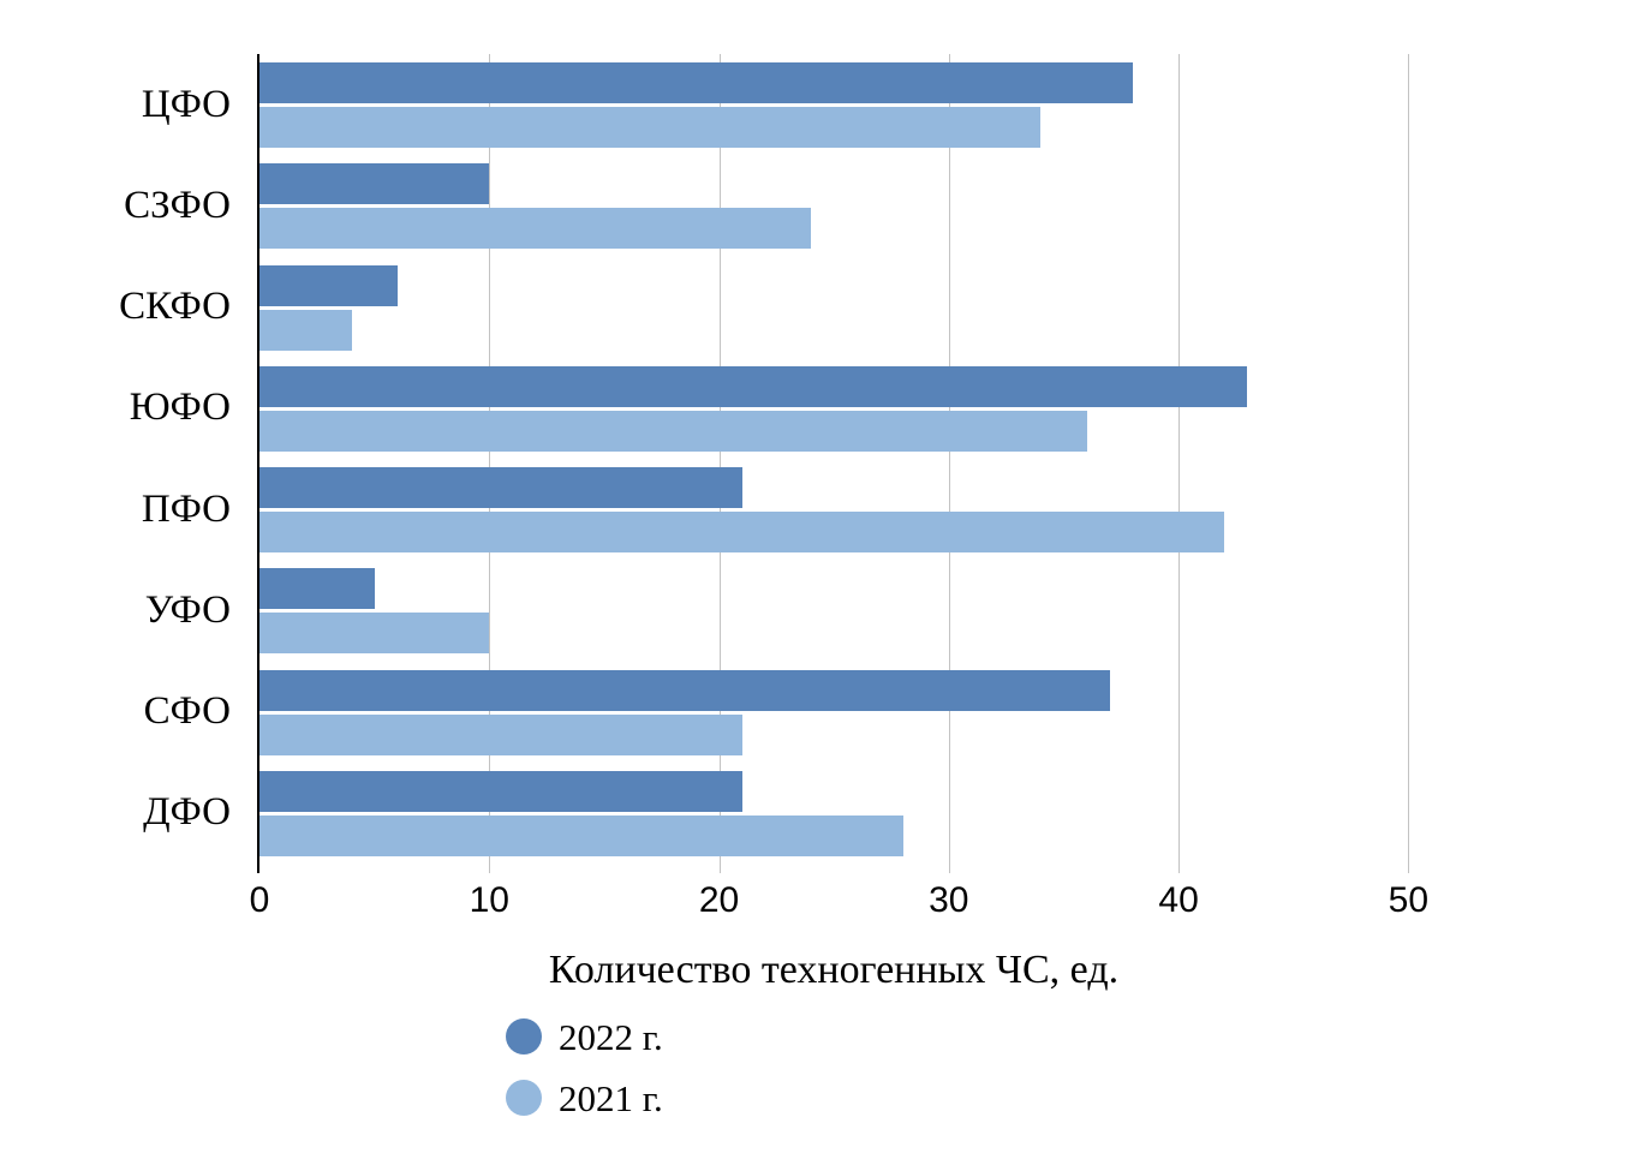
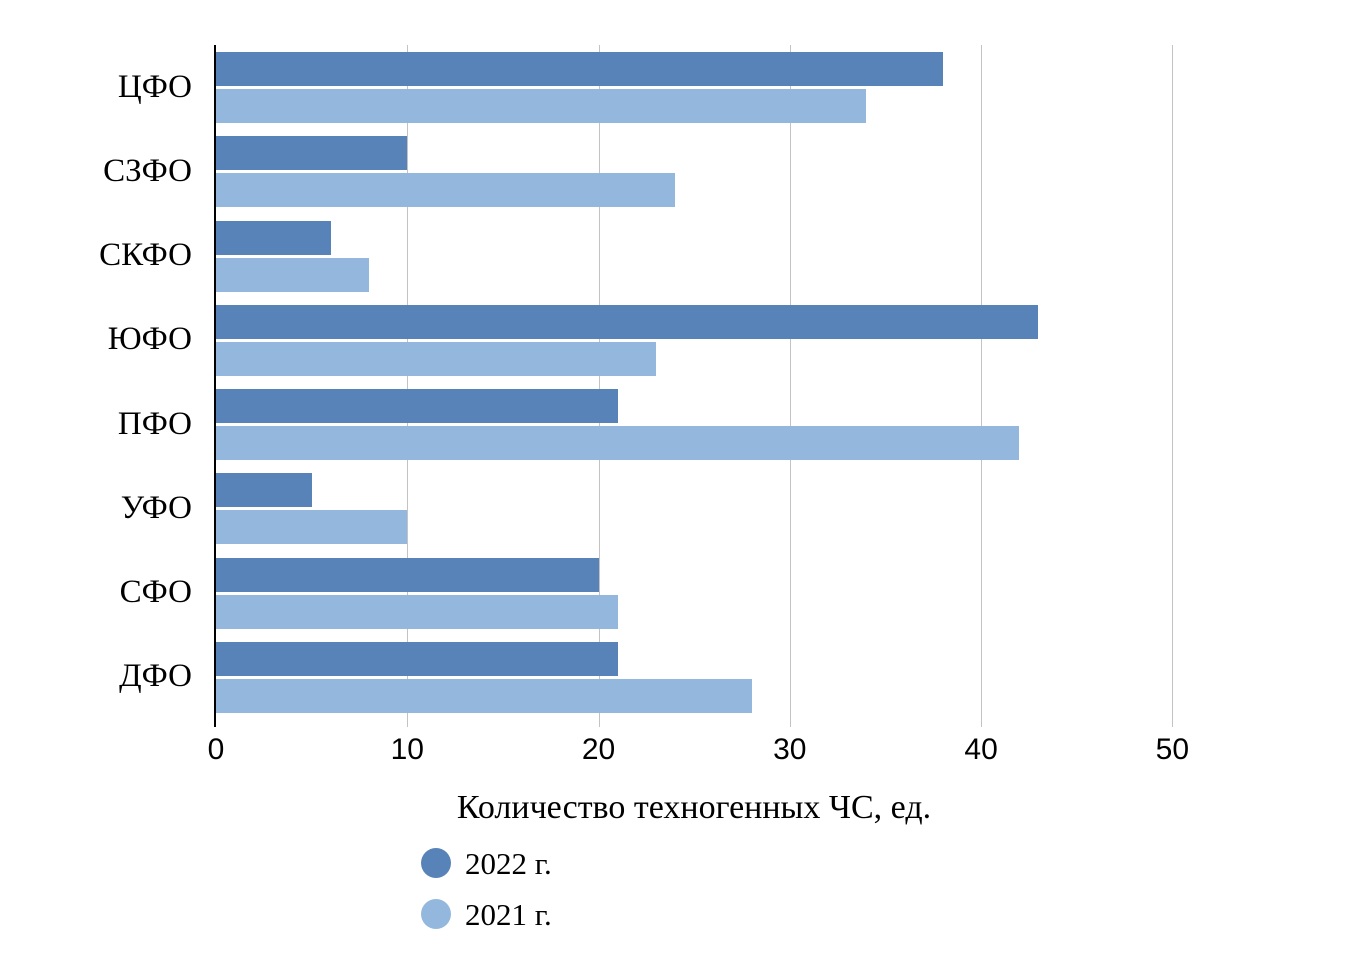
2021 г./СКФО: 4 -> 8
2021 г./ЮФО: 36 -> 23
2022 г./СФО: 37 -> 20
